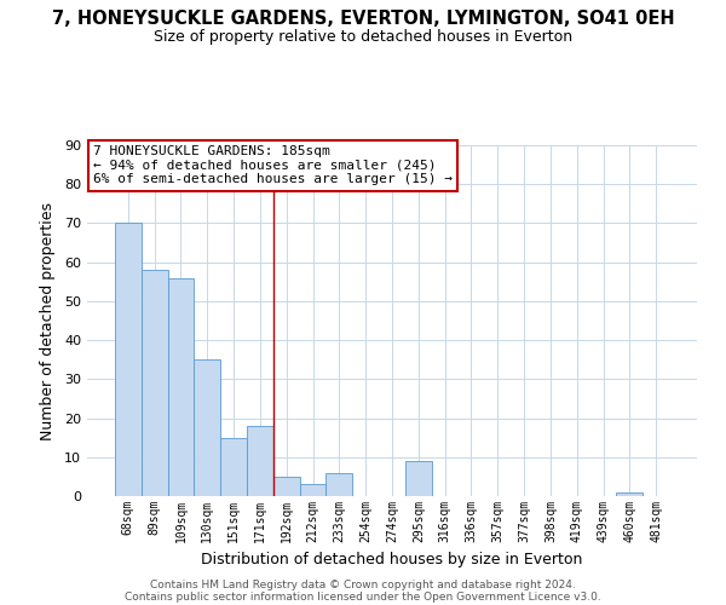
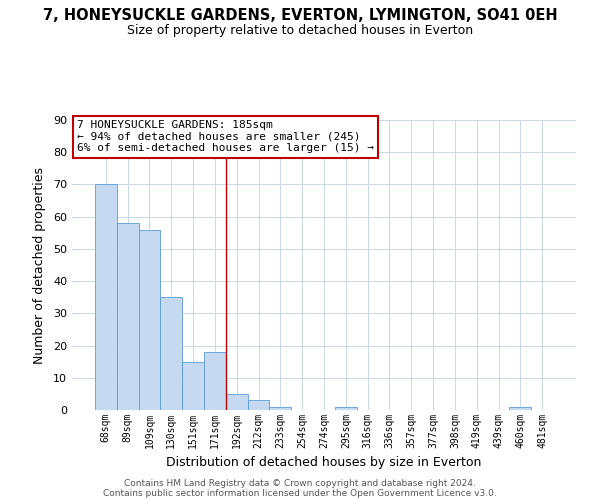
233sqm: 6 -> 1
295sqm: 9 -> 1
